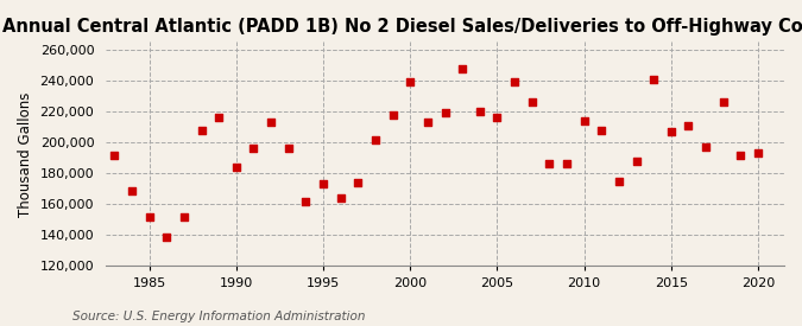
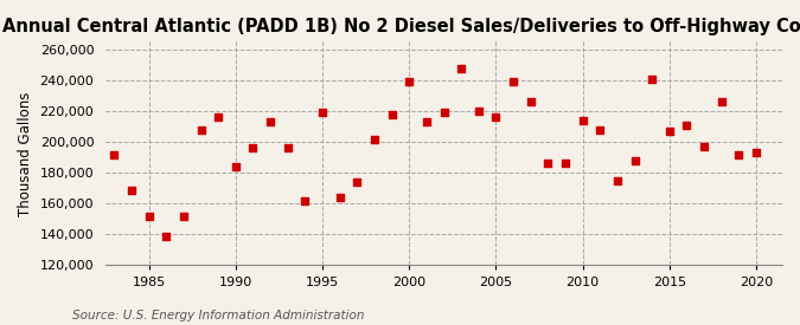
1995: 173,000 -> 219,000
